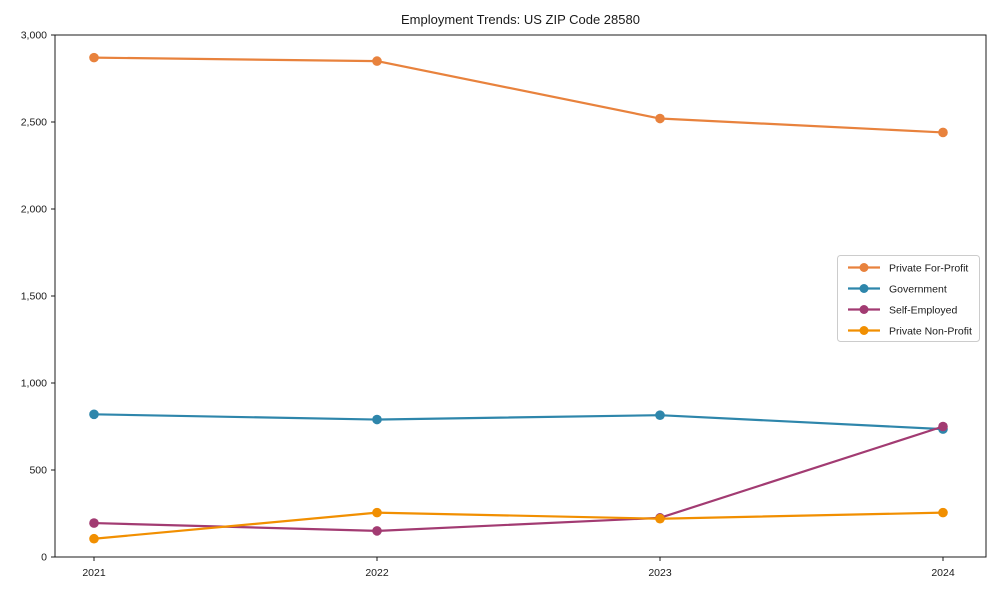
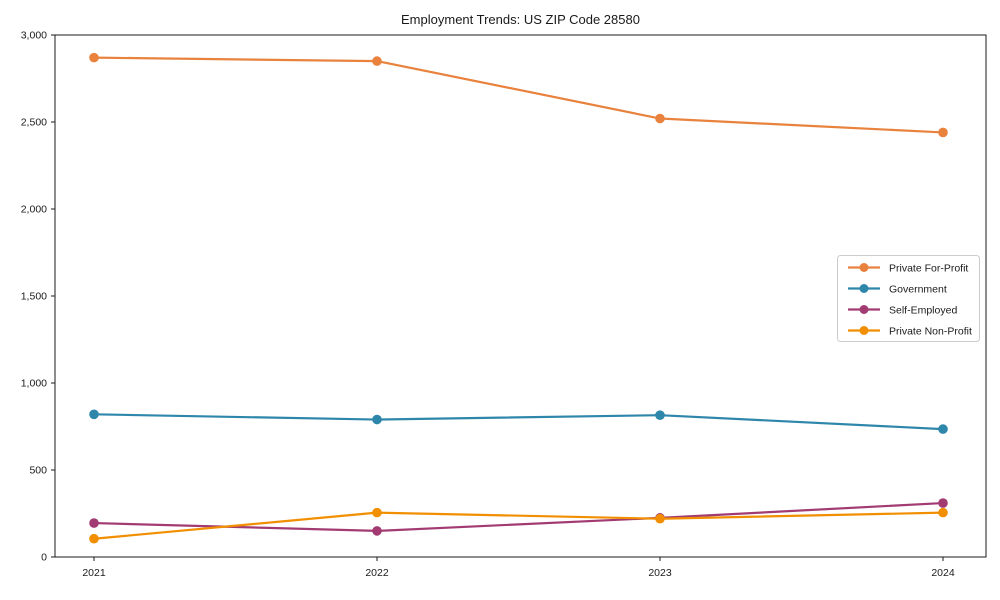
Self-Employed/2024: 750 -> 310
